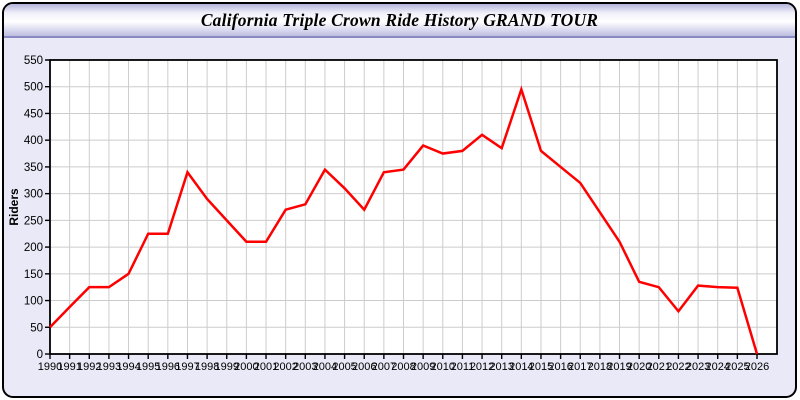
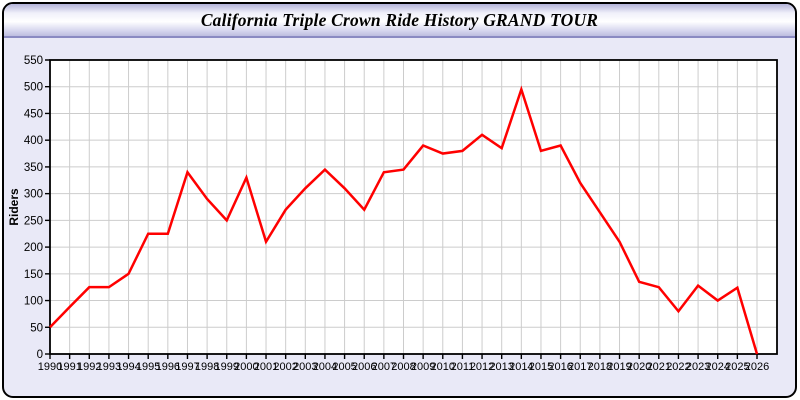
2000: 210 -> 330
2003: 280 -> 310
2016: 350 -> 390
2024: 120 -> 100
